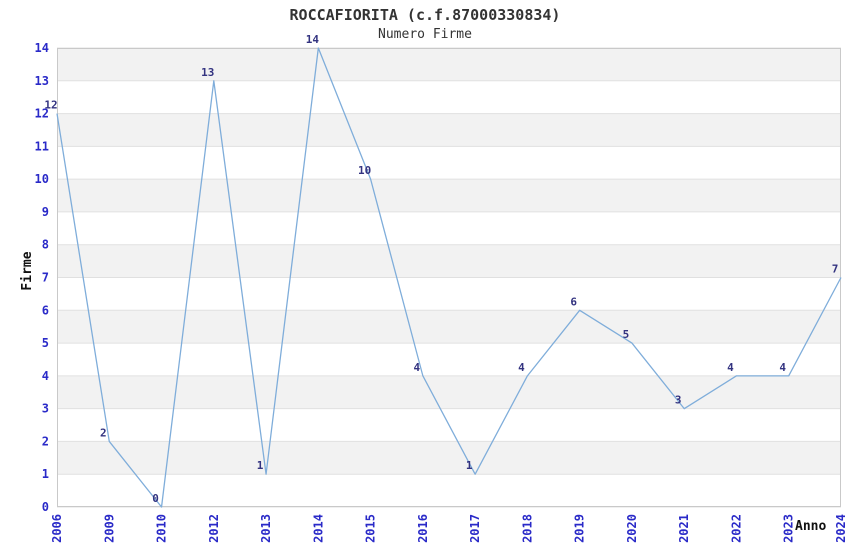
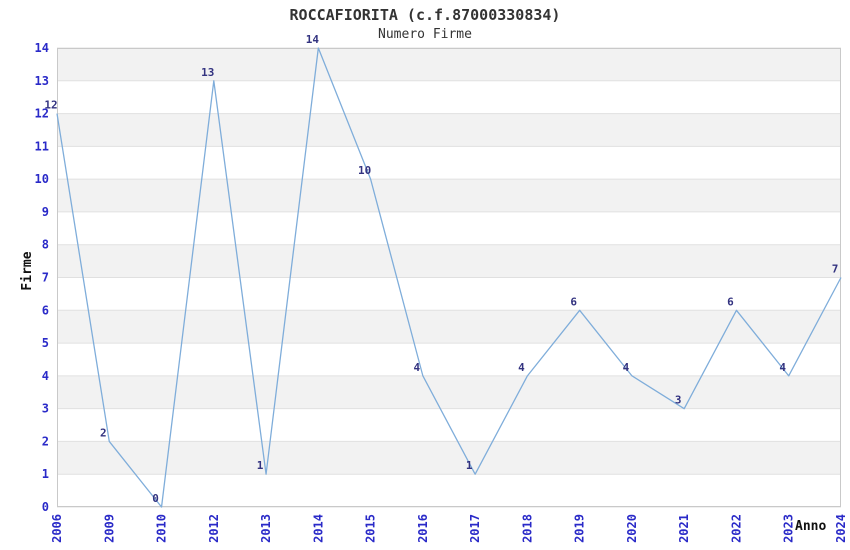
2020: 5 -> 4
2022: 4 -> 6
